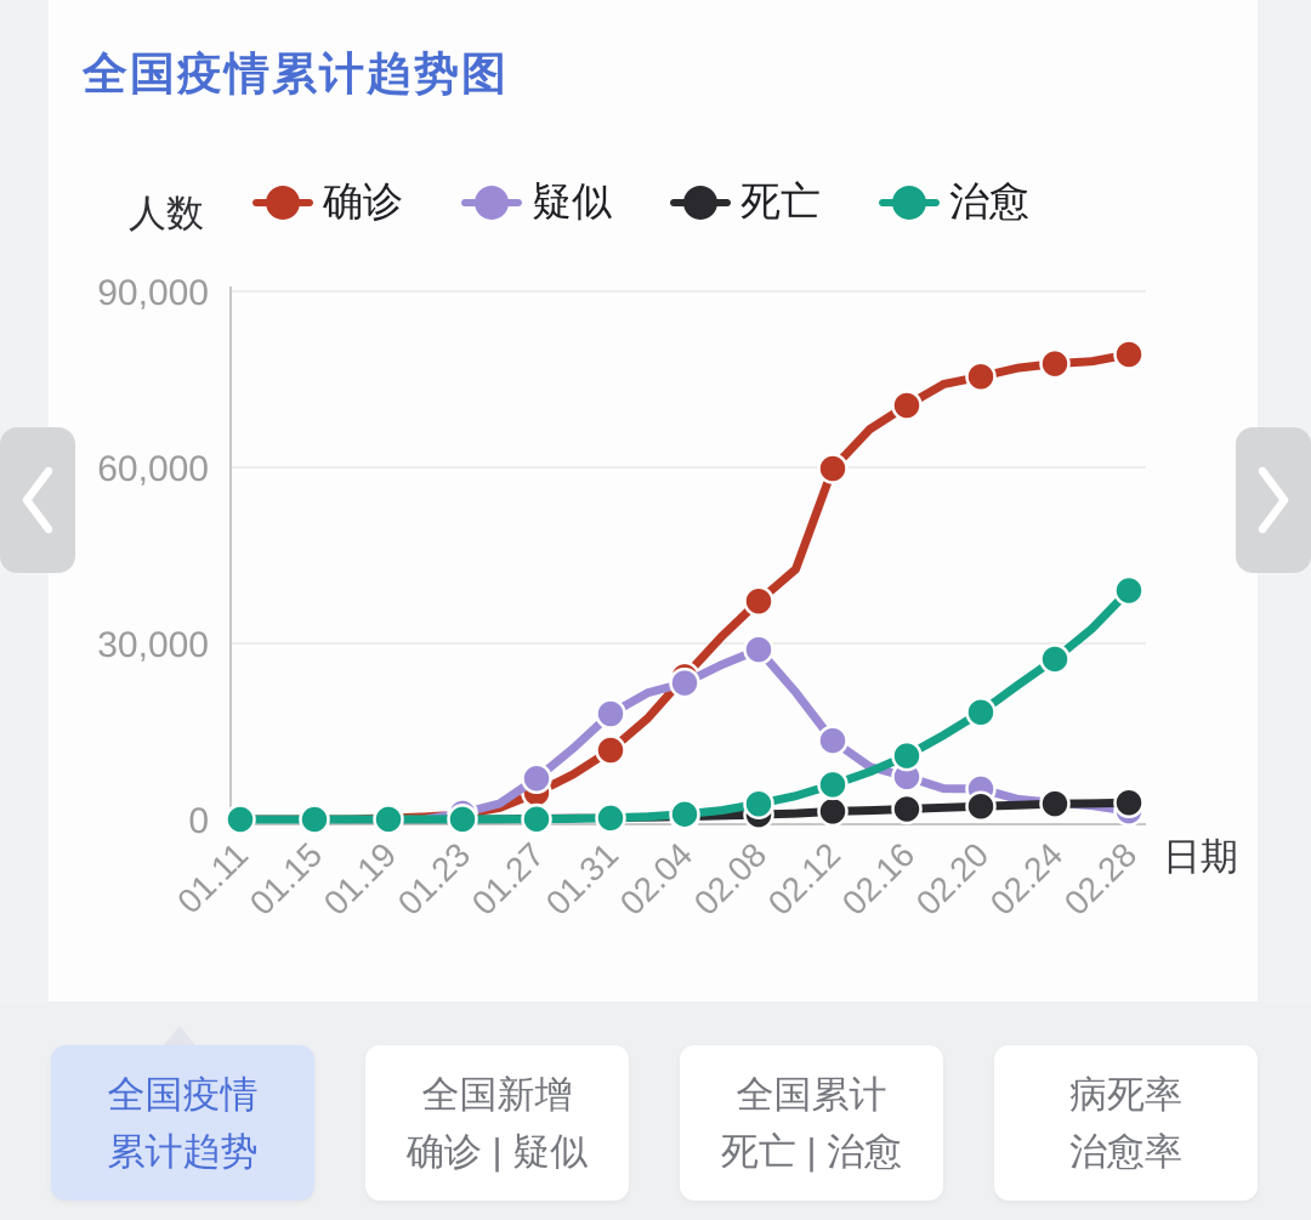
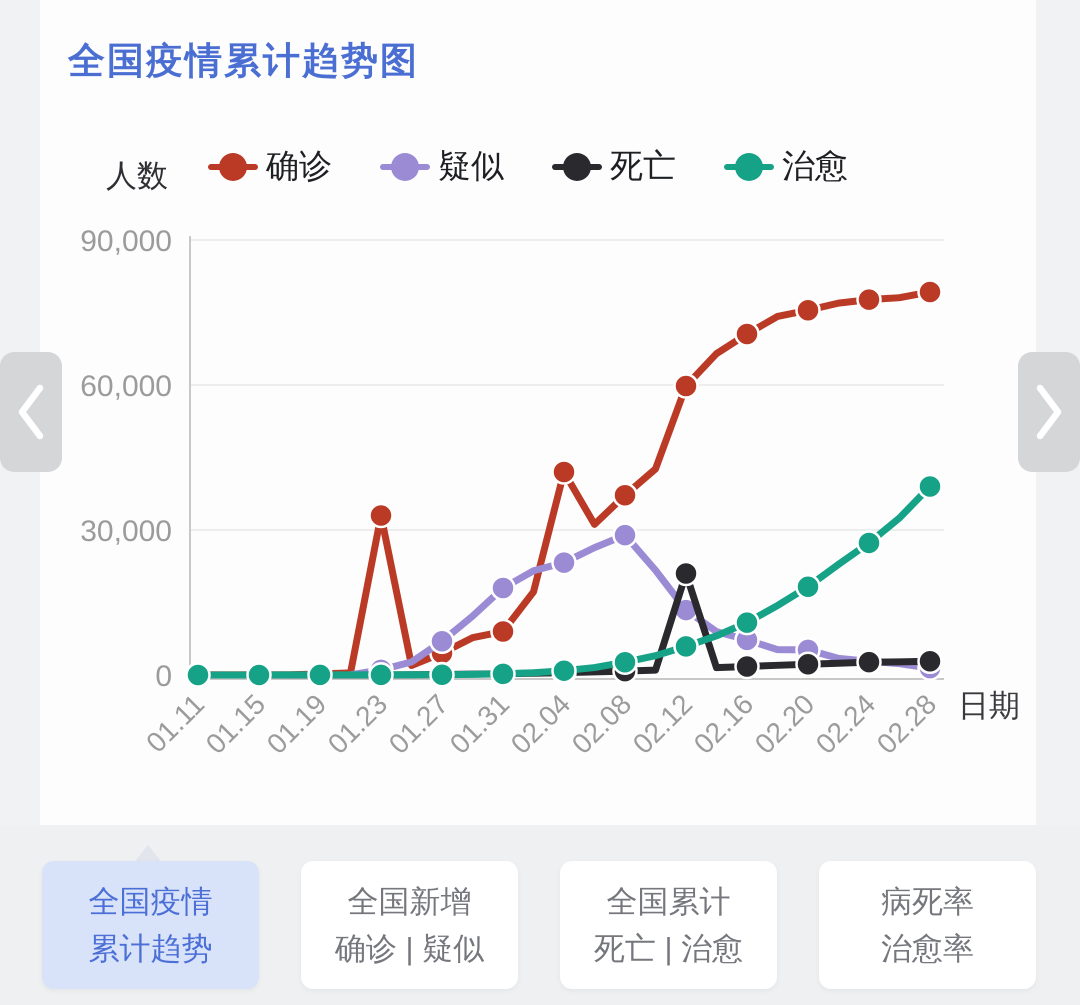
确诊/01.23: 1000 -> 33000
确诊/01.31: 12000 -> 9000
确诊/02.04: 24000 -> 42000
死亡/02.12: 1000 -> 21000
